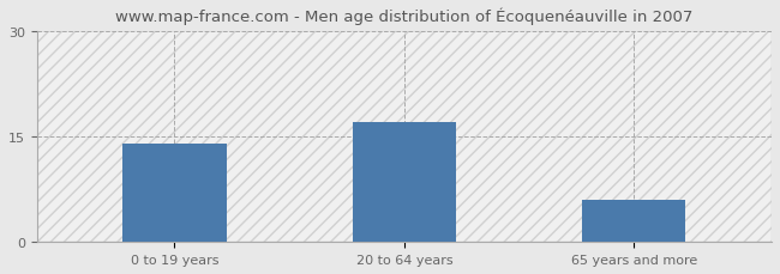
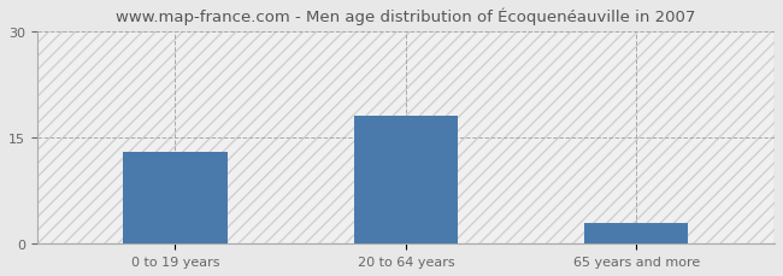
0 to 19 years: 14 -> 13
20 to 64 years: 17 -> 18
65 years and more: 6 -> 3
